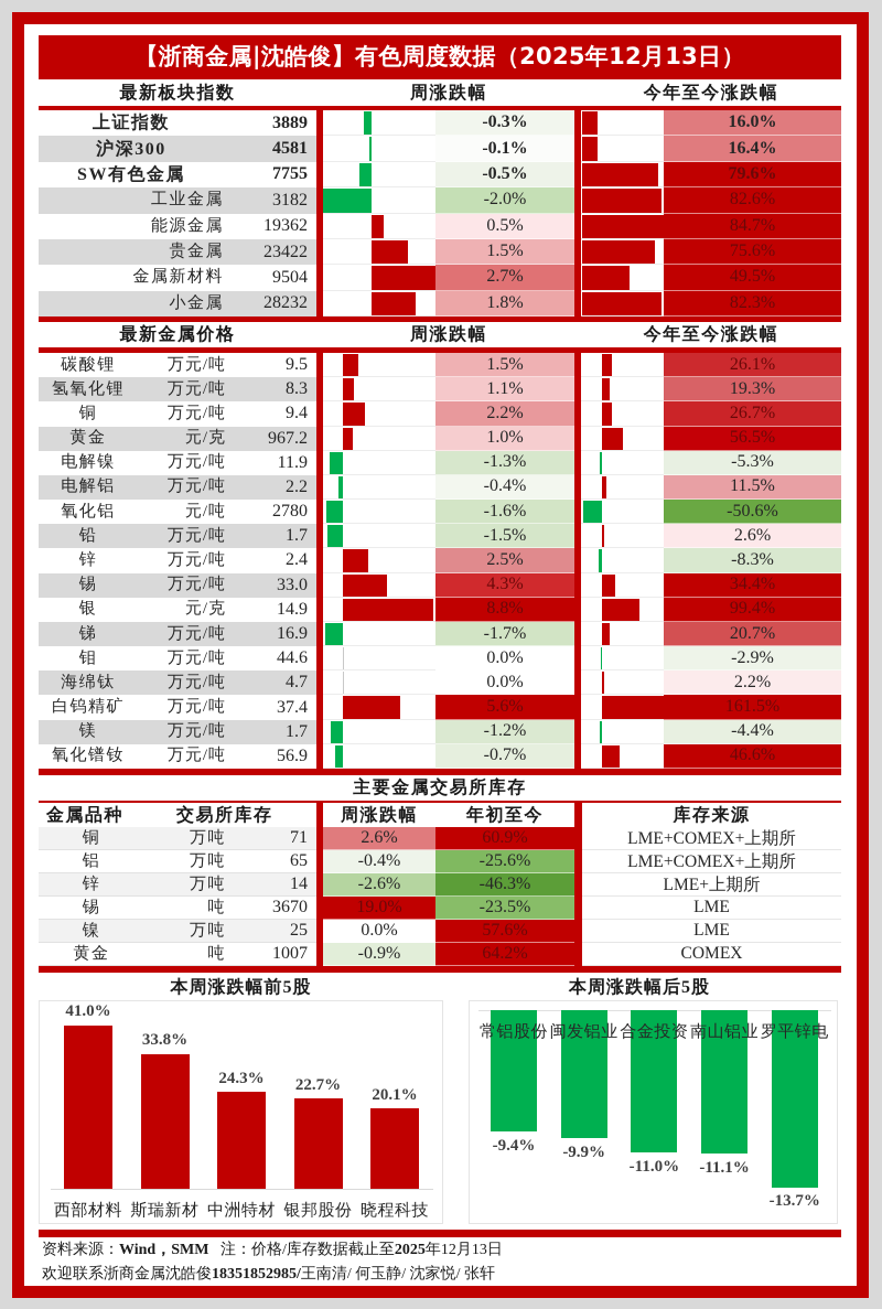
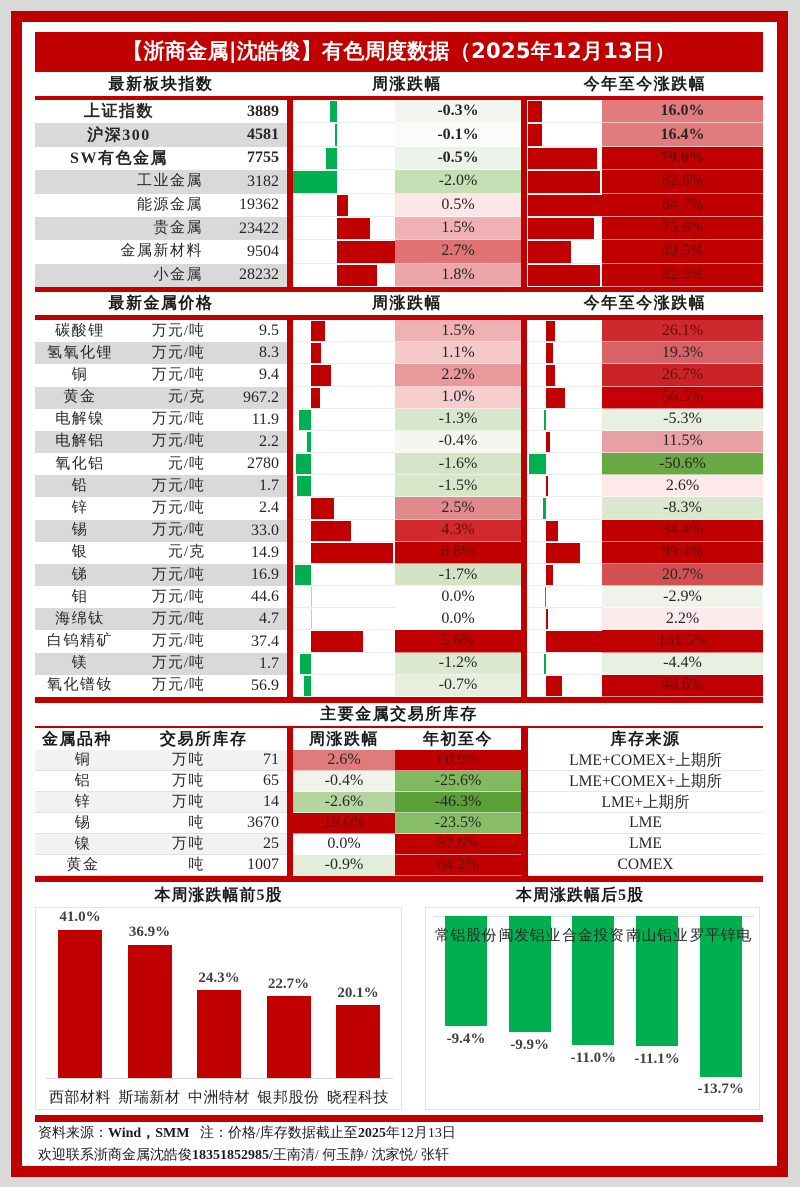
本周涨跌幅前5股/斯瑞新材: 33.8% -> 36.9%
